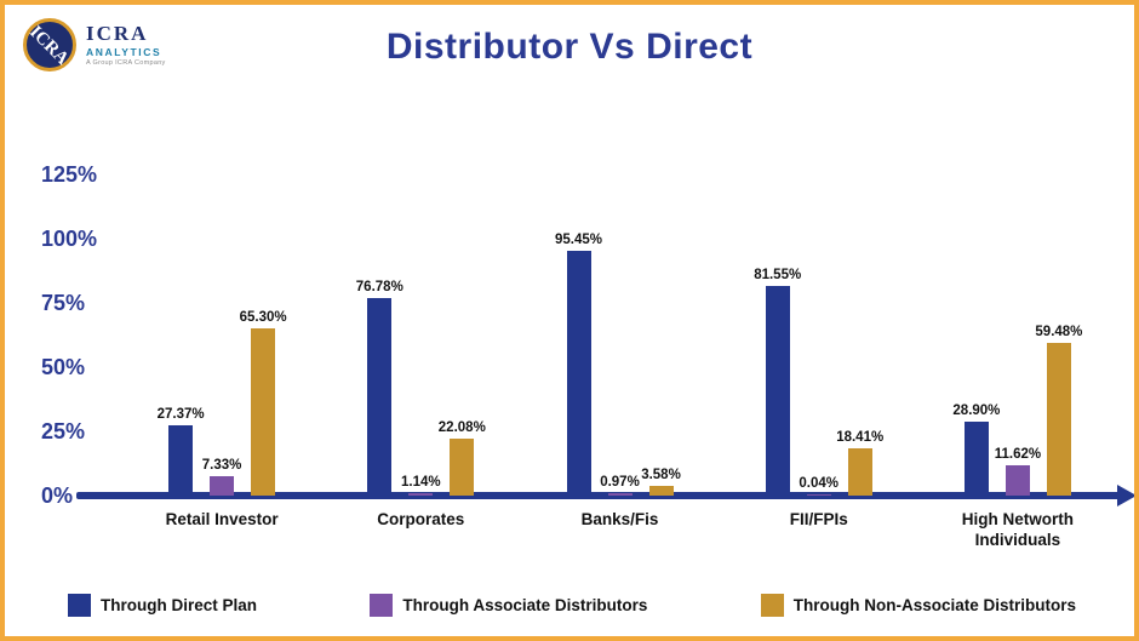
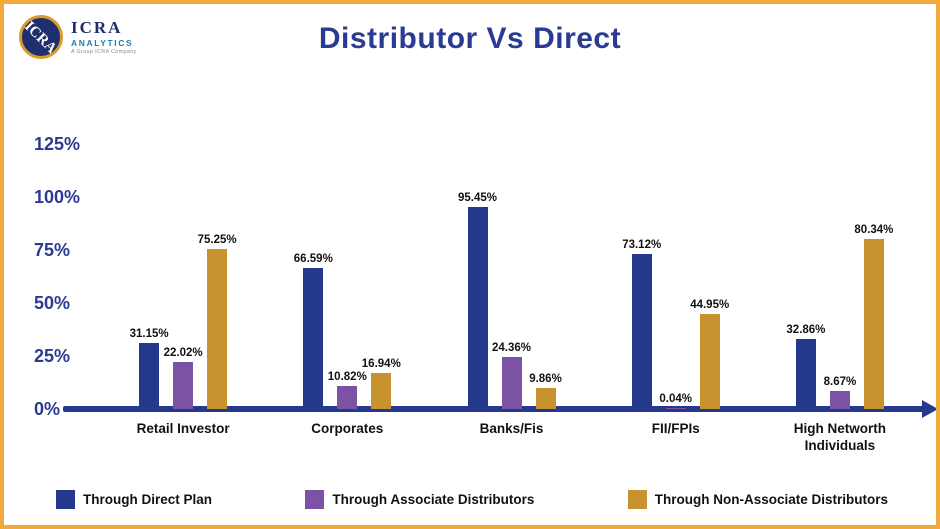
Through Direct Plan/Retail Investor: 27.37% -> 31.15%
Through Associate Distributors/Retail Investor: 7.33% -> 22.02%
Through Non-Associate Distributors/Retail Investor: 65.30% -> 75.25%
Through Direct Plan/Corporates: 76.78% -> 66.59%
Through Associate Distributors/Corporates: 1.14% -> 10.82%
Through Non-Associate Distributors/Corporates: 22.08% -> 16.94%
Through Associate Distributors/Banks/Fis: 0.97% -> 24.36%
Through Non-Associate Distributors/Banks/Fis: 3.58% -> 9.86%
Through Direct Plan/FII/FPIs: 81.55% -> 73.12%
Through Non-Associate Distributors/FII/FPIs: 18.41% -> 44.95%
Through Direct Plan/High Networth Individuals: 28.90% -> 32.86%
Through Associate Distributors/High Networth Individuals: 11.62% -> 8.67%
Through Non-Associate Distributors/High Networth Individuals: 59.48% -> 80.34%
